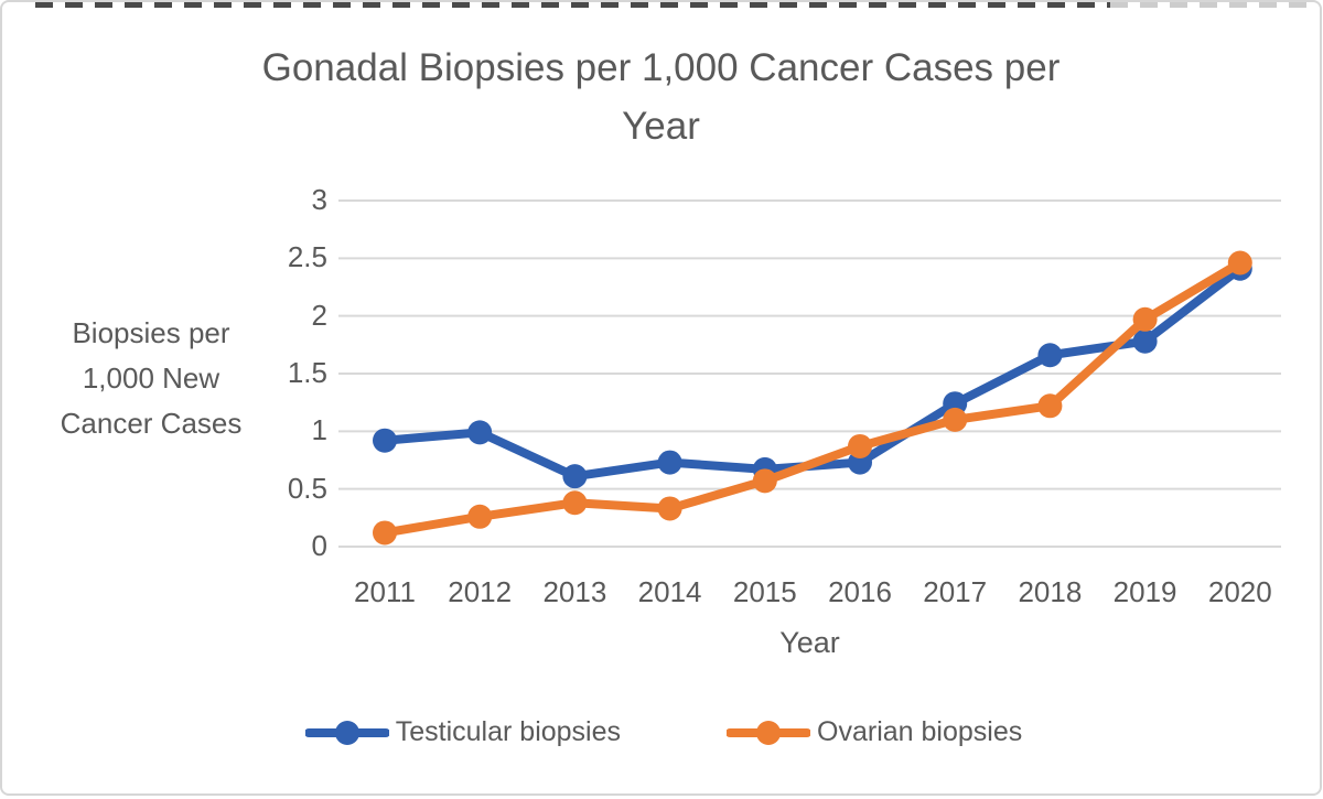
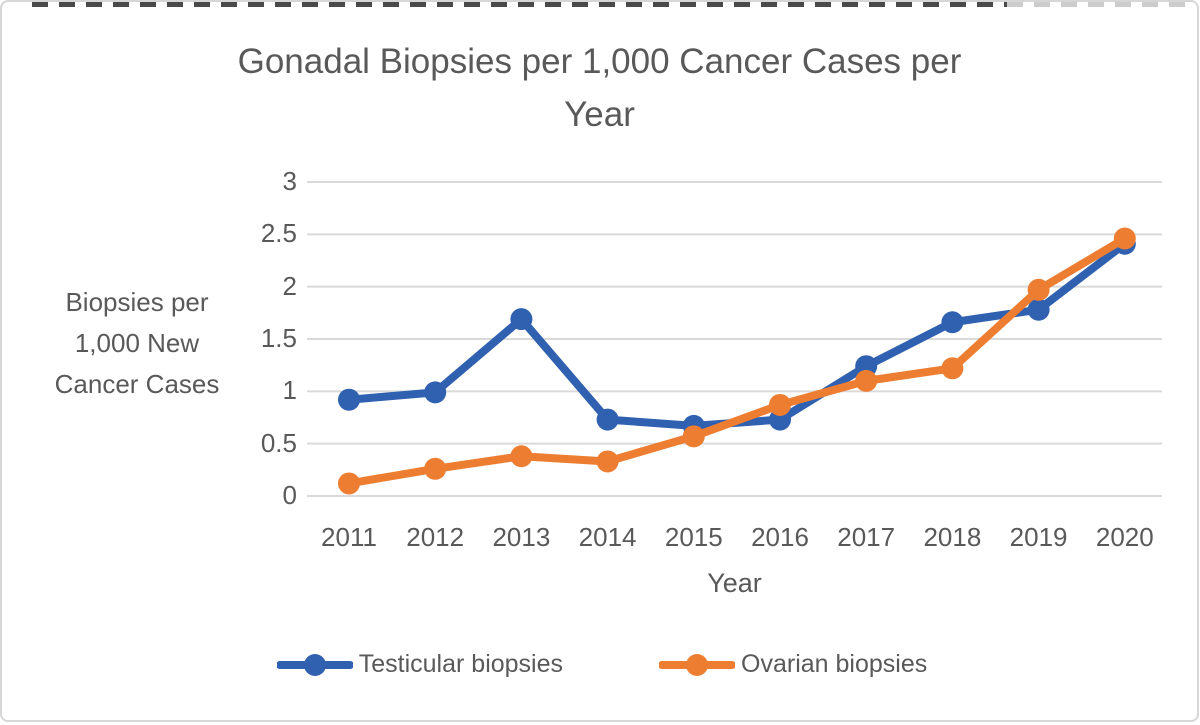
Testicular biopsies/2013: 0.61 -> 1.69
